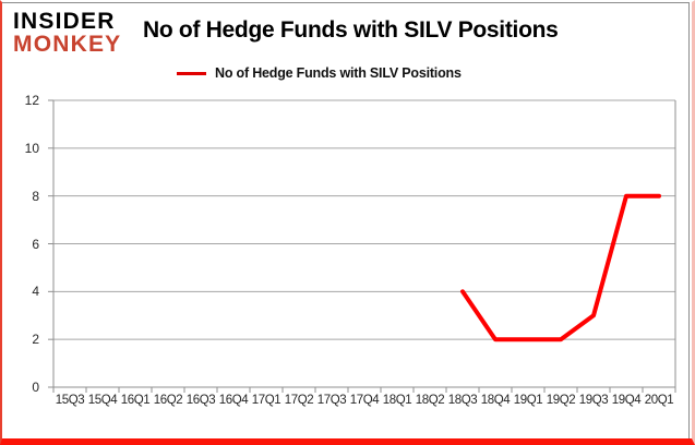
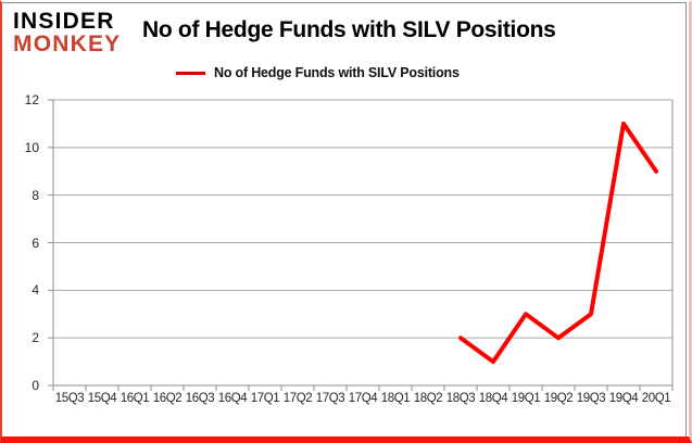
18Q3: 4 -> 2
18Q4: 2 -> 1
19Q1: 2 -> 3
19Q4: 8 -> 11
20Q1: 8 -> 9
